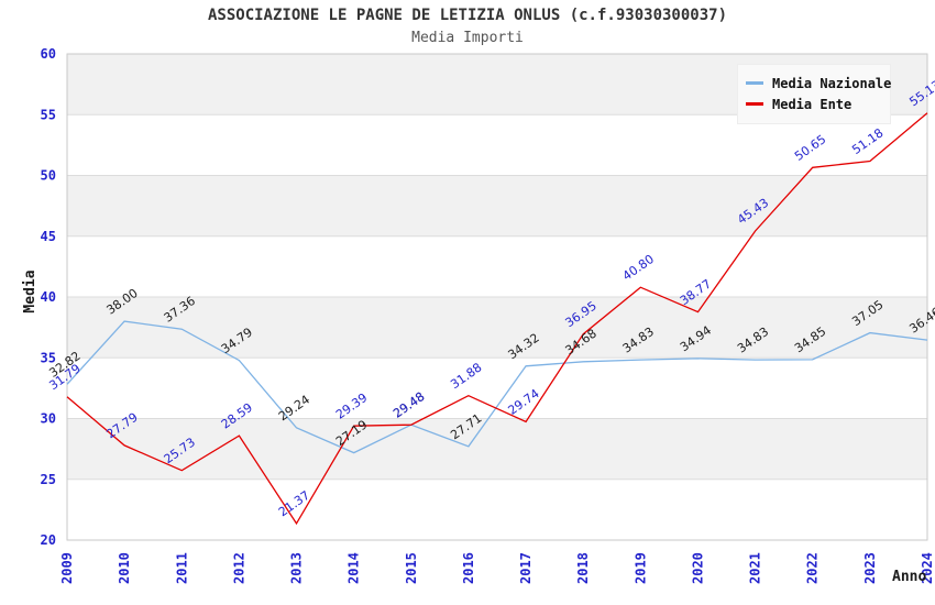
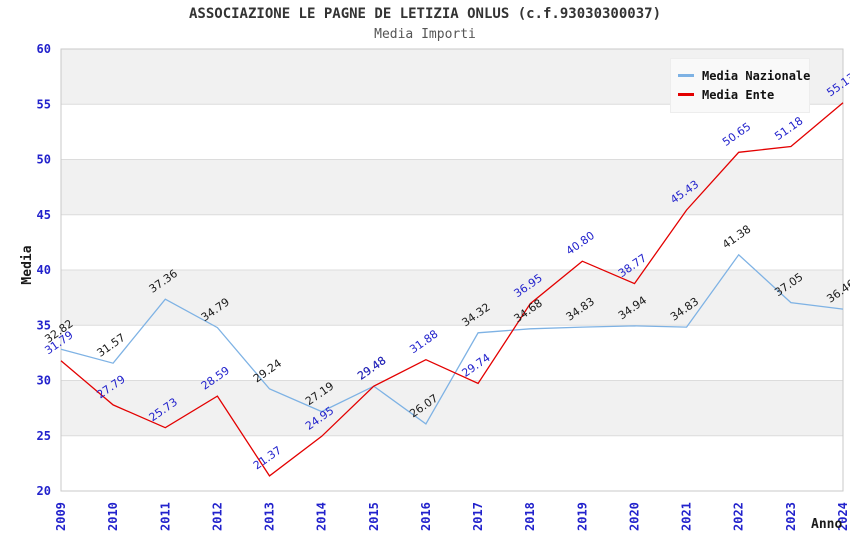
Media Nazionale/2010: 38.00 -> 31.57
Media Ente/2014: 29.39 -> 24.95
Media Nazionale/2016: 27.71 -> 26.07
Media Nazionale/2022: 34.85 -> 41.38
